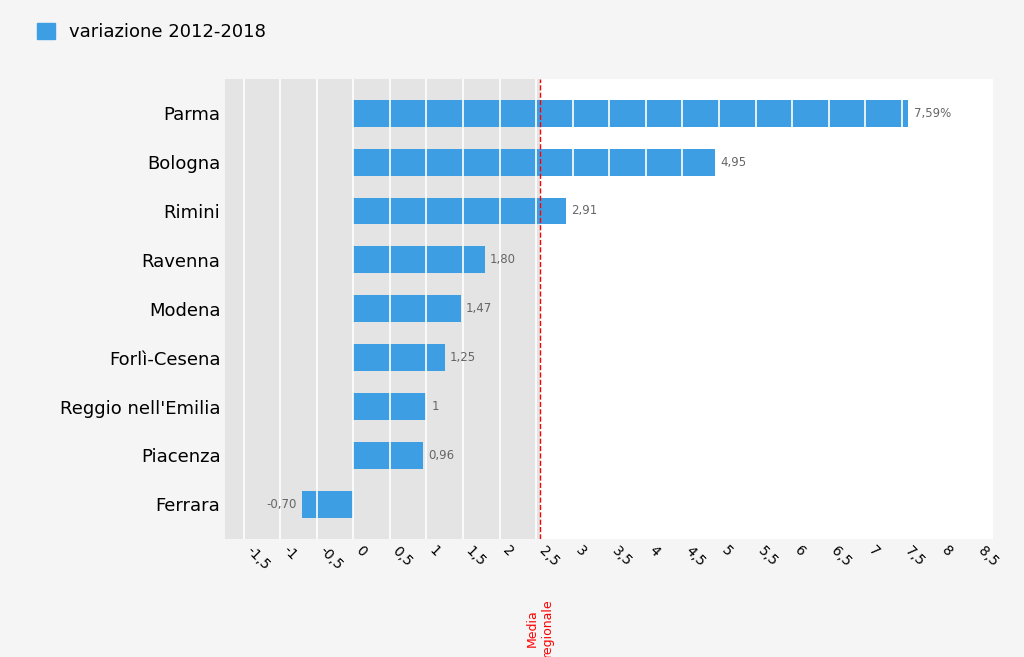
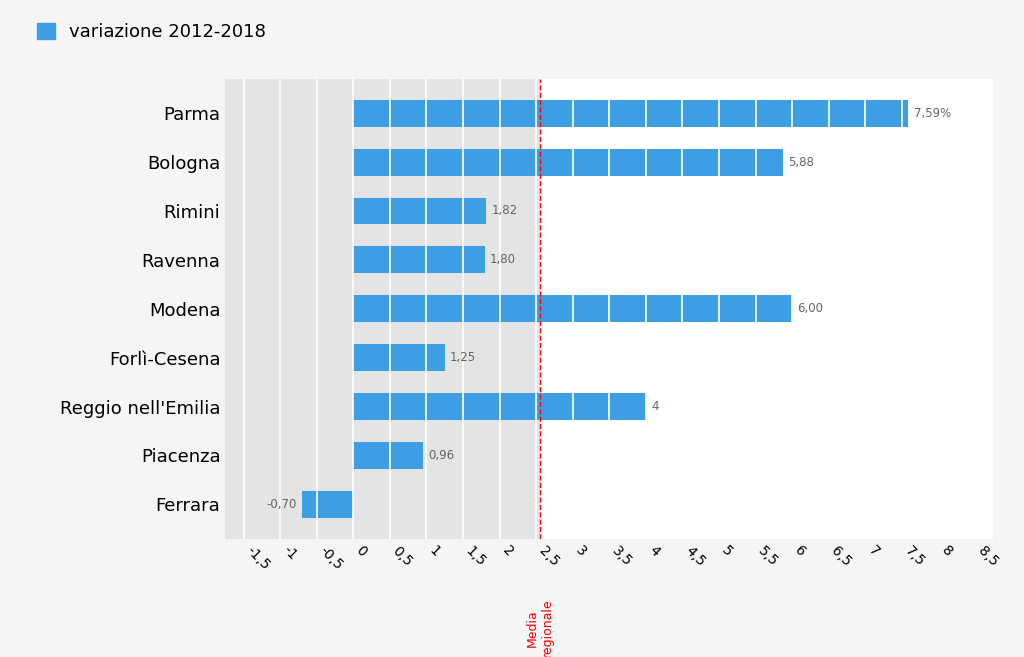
Bologna: 4,95 -> 5,88
Rimini: 2,91 -> 1,82
Modena: 1,47 -> 6,00
Reggio nell'Emilia: 1 -> 4
